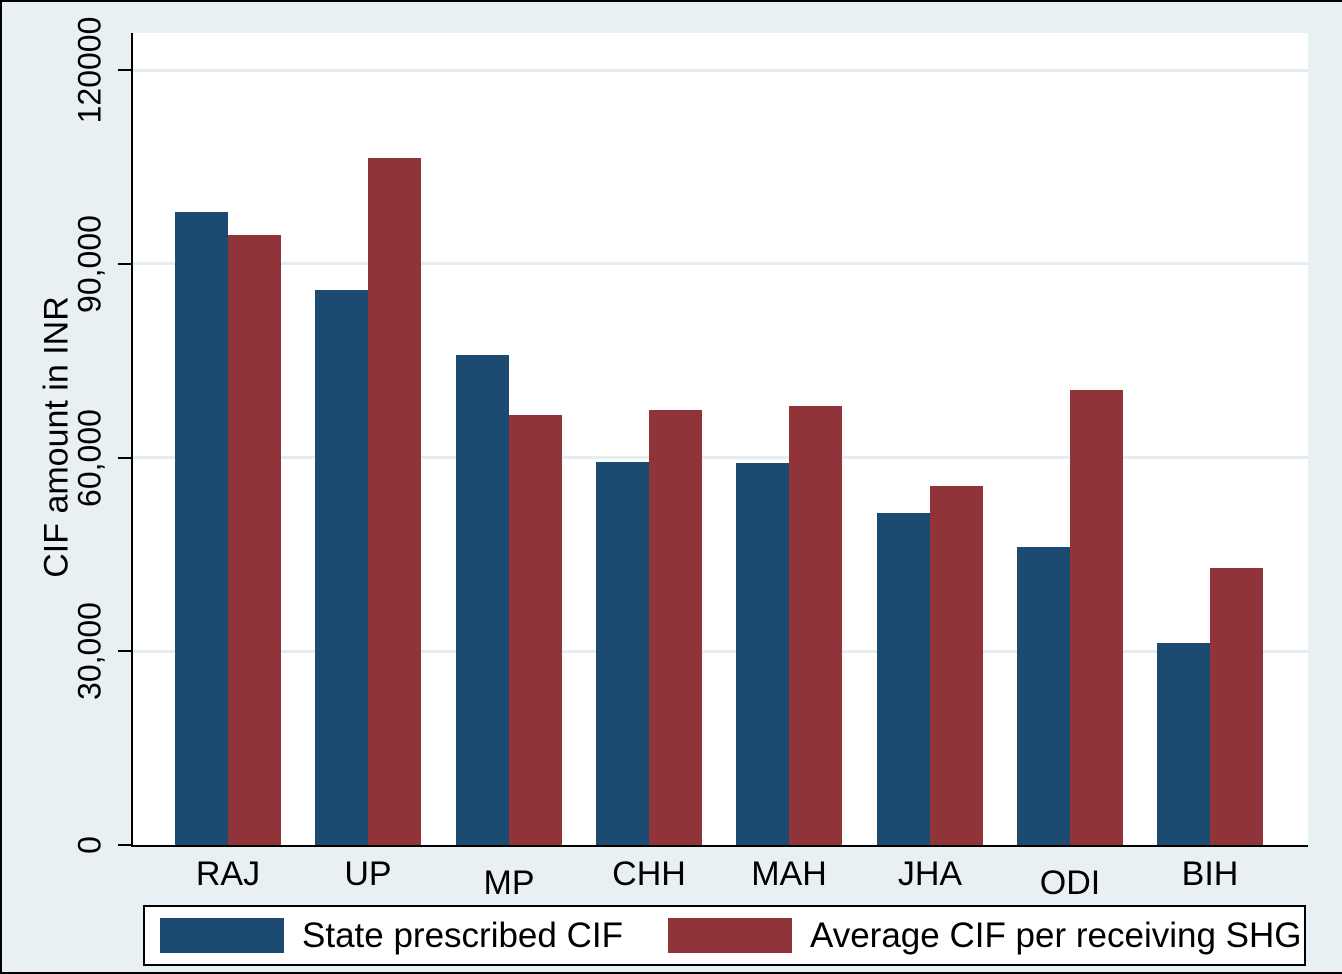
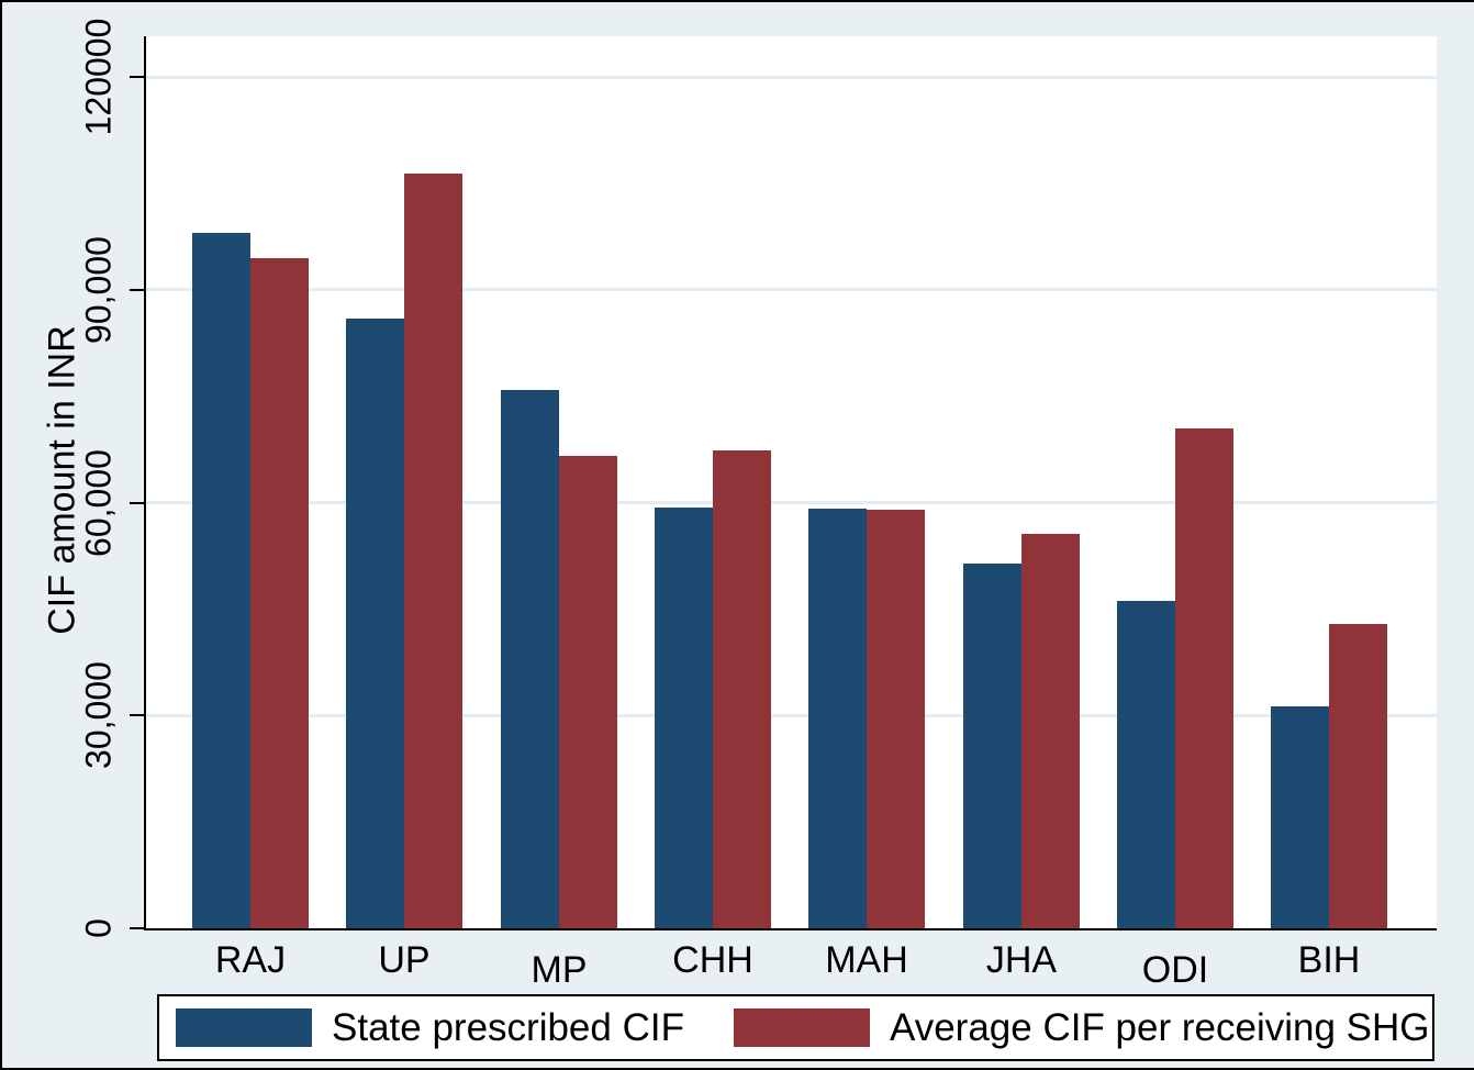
Average CIF per receiving SHG/MAH: 68000 -> 59000
